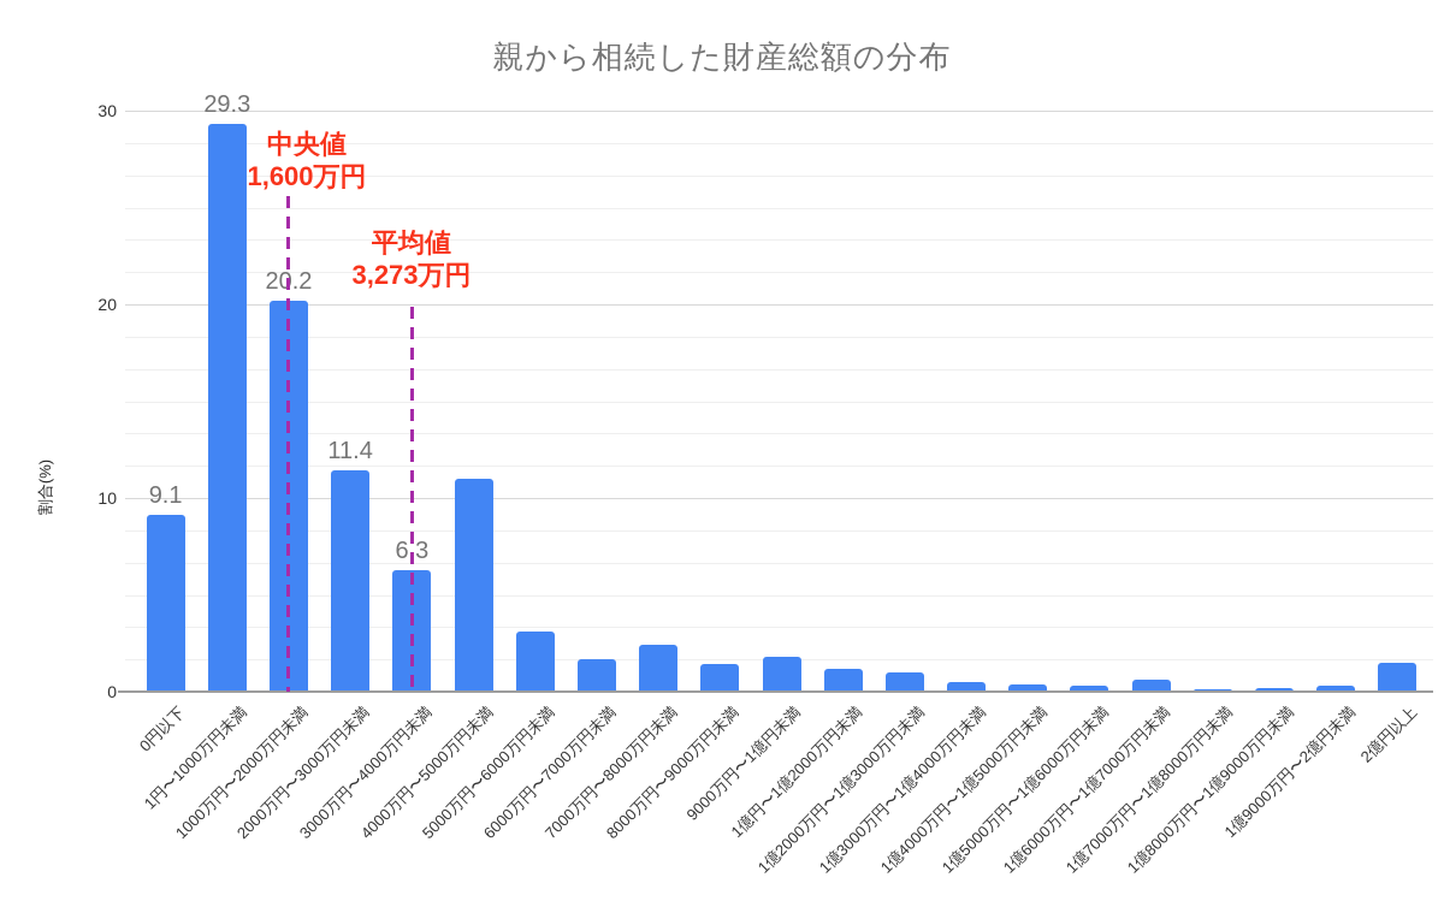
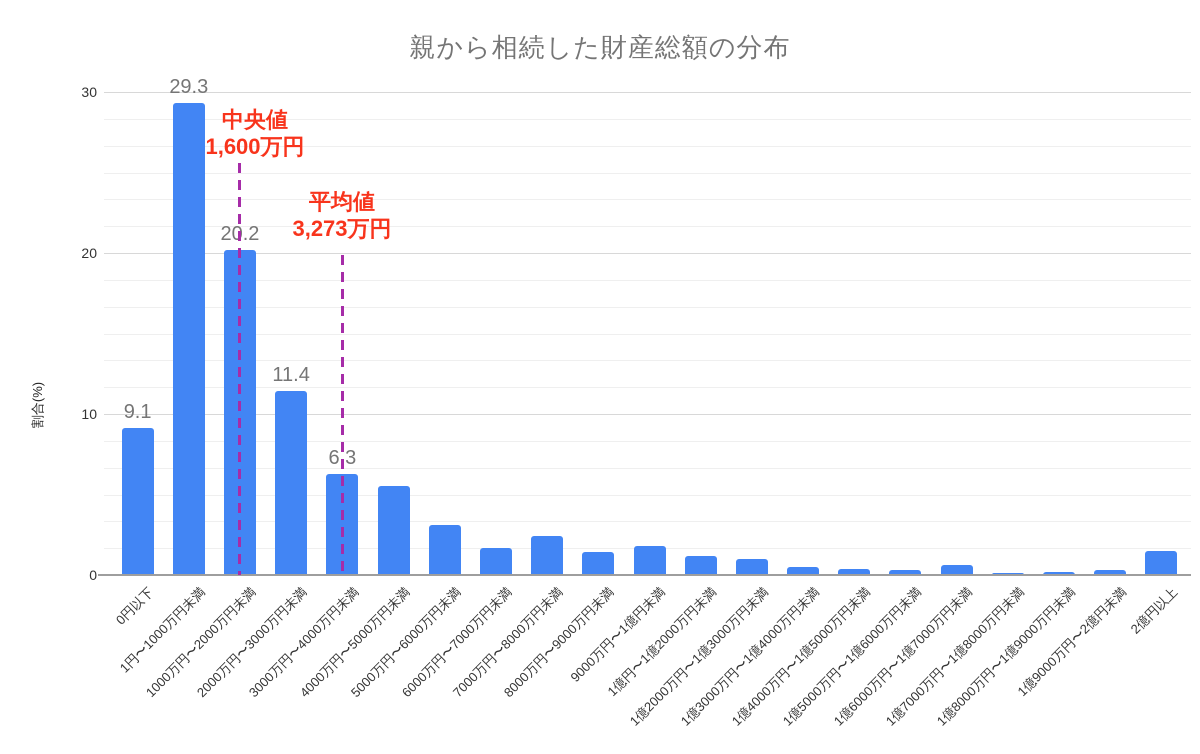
4000万円〜5000万円未満: 11.0 -> 5.5
